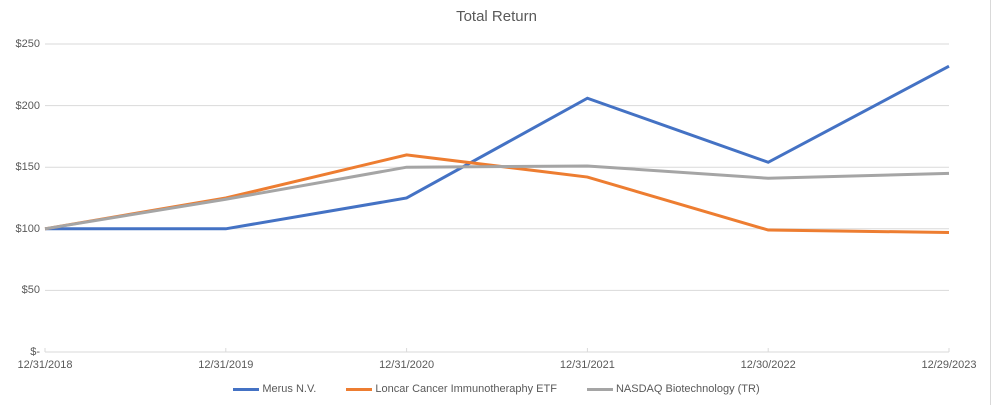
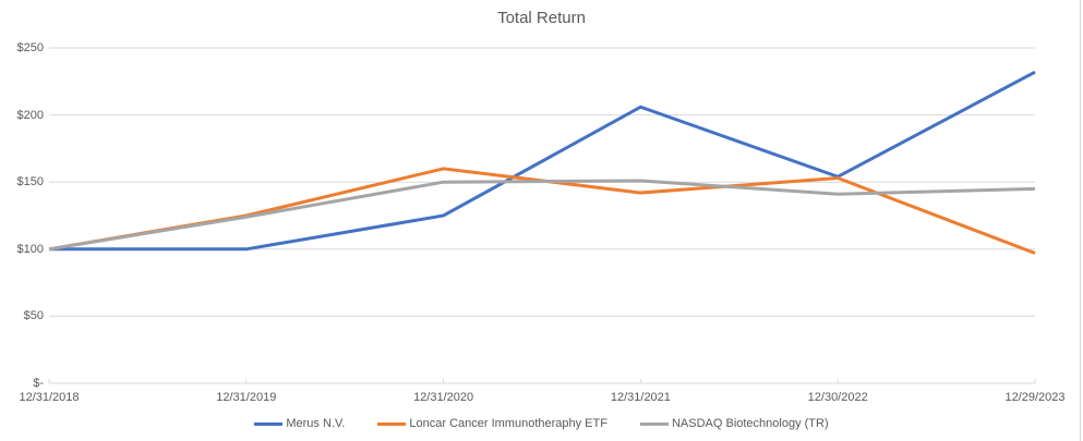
Loncar Cancer Immunotheraphy ETF/12/30/2022: $99 -> $153
